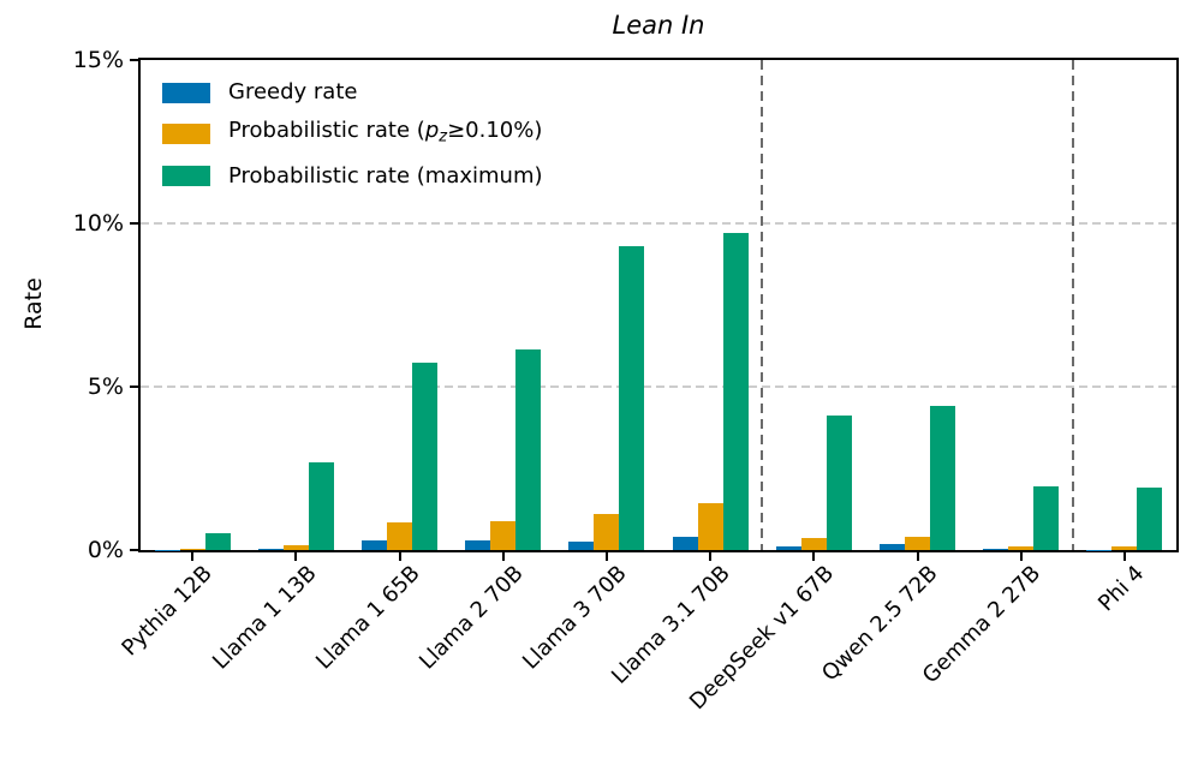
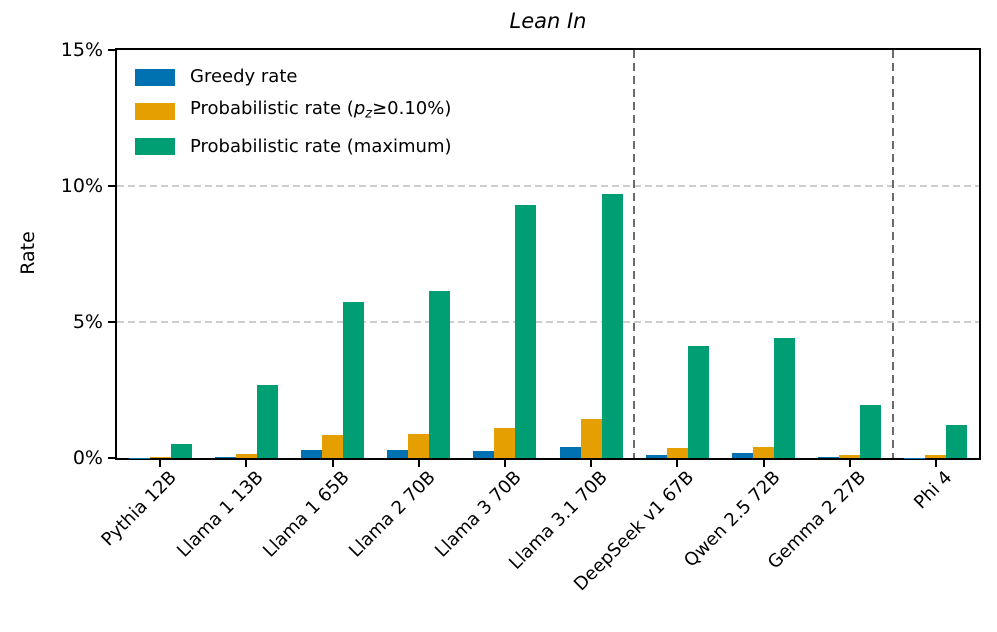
Probabilistic rate (maximum)/Phi 4: 1.9% -> 1.2%
